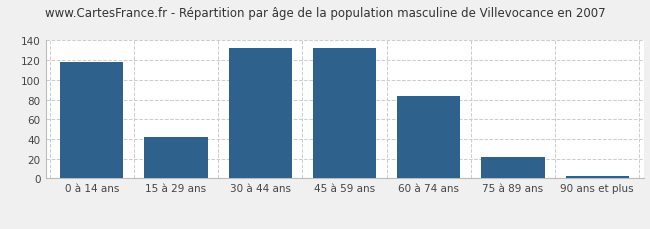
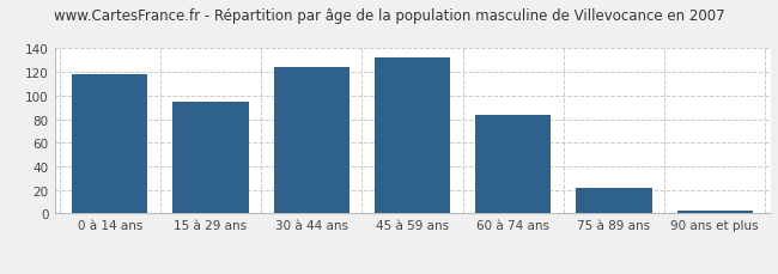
15 à 29 ans: 42 -> 95
30 à 44 ans: 132 -> 124
